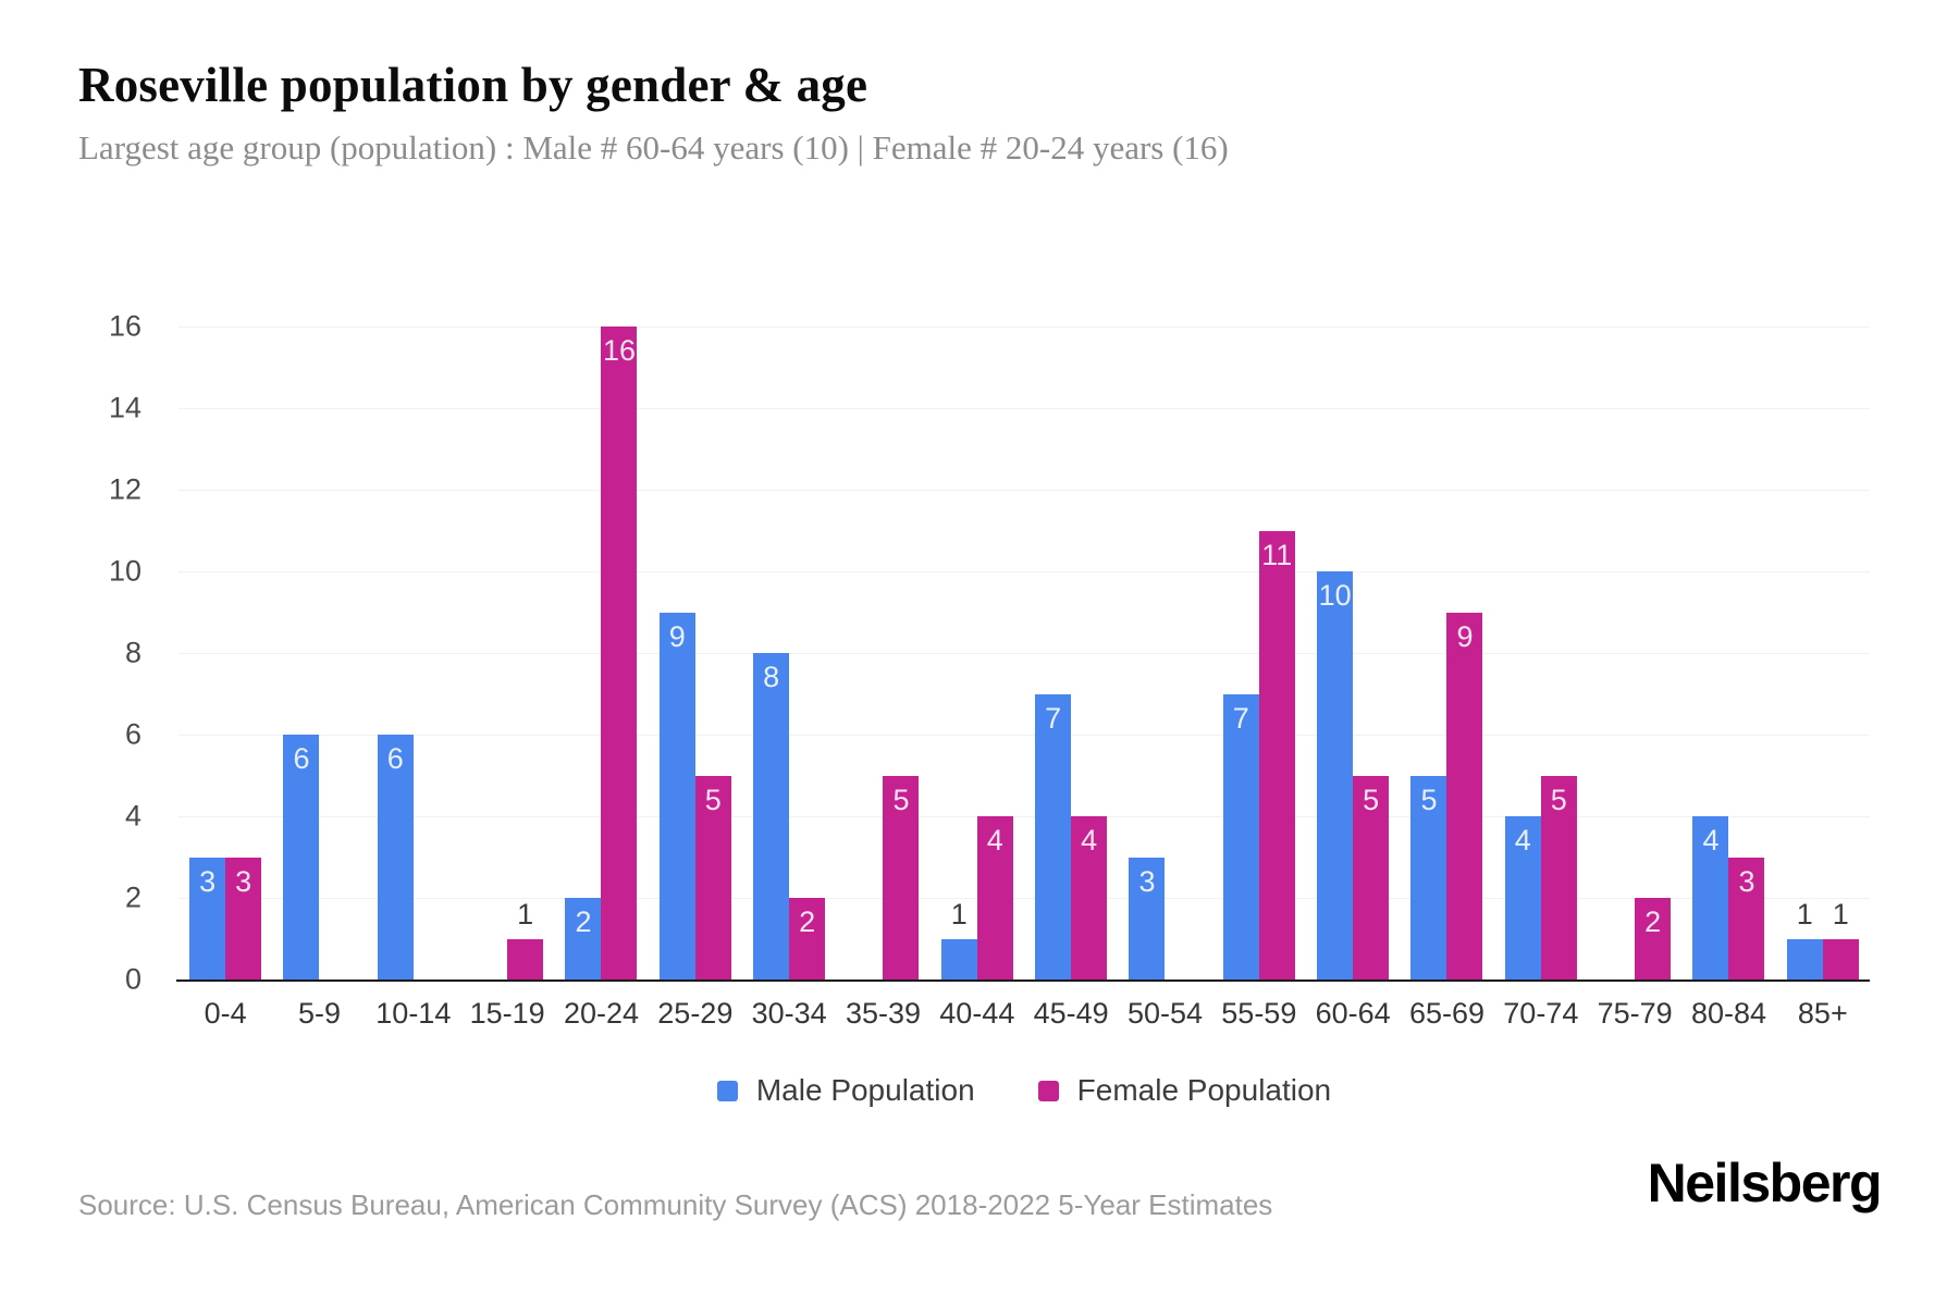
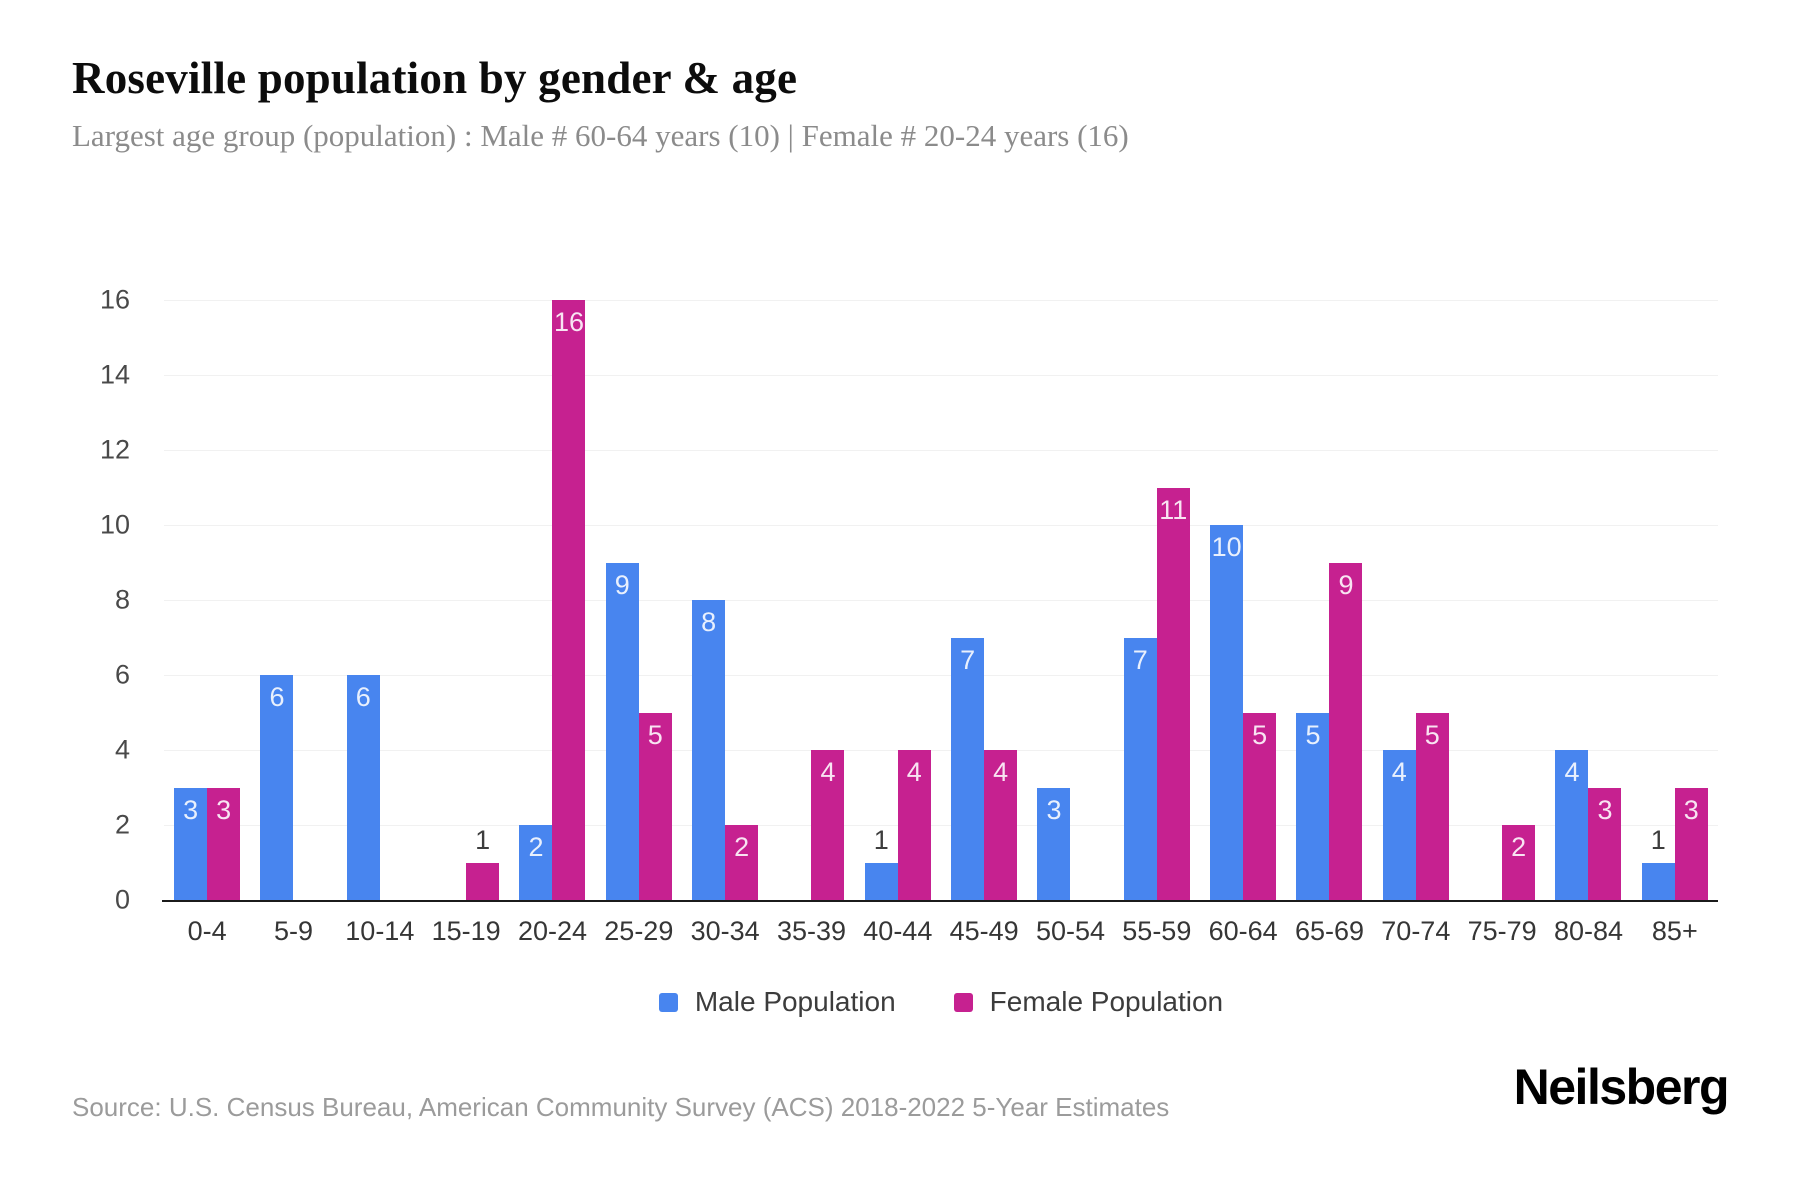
Female Population/35-39: 5 -> 4
Female Population/85+: 1 -> 3
